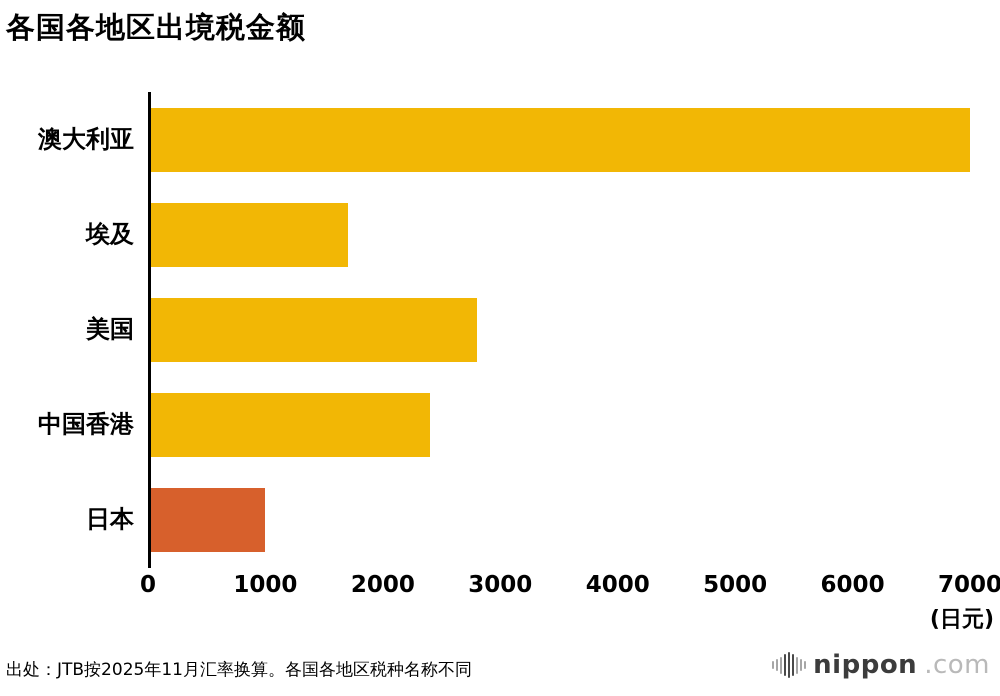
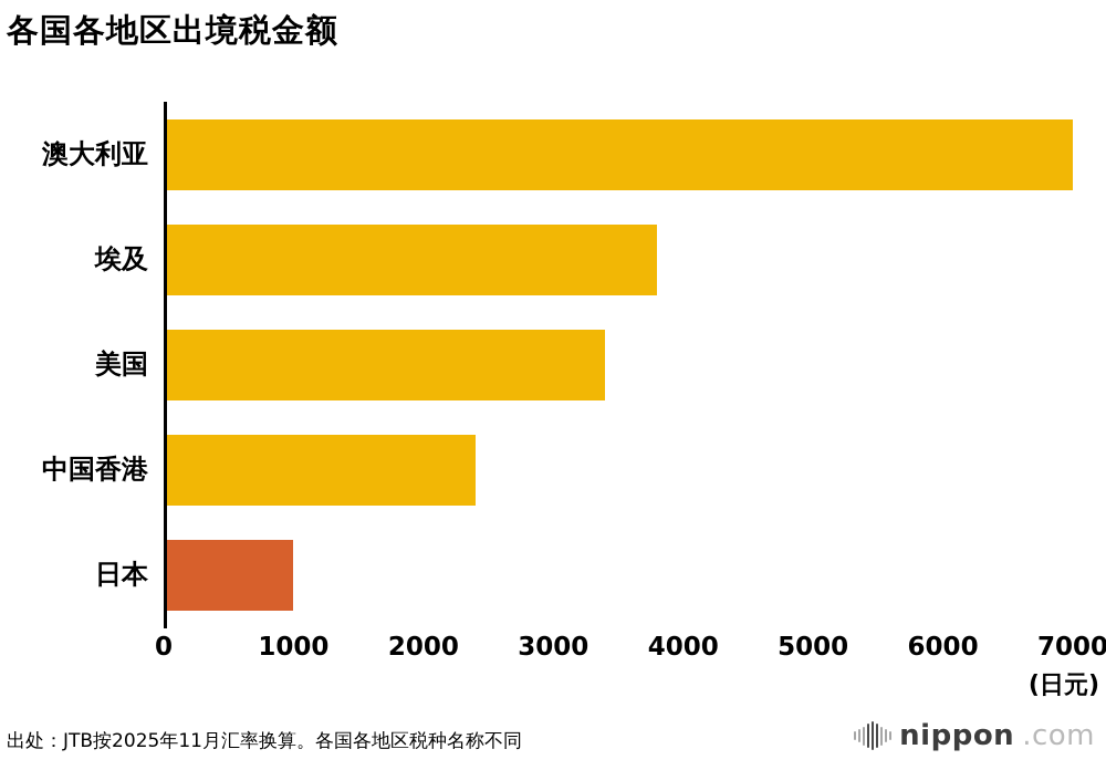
埃及: 1700 -> 3800
美国: 2800 -> 3400
